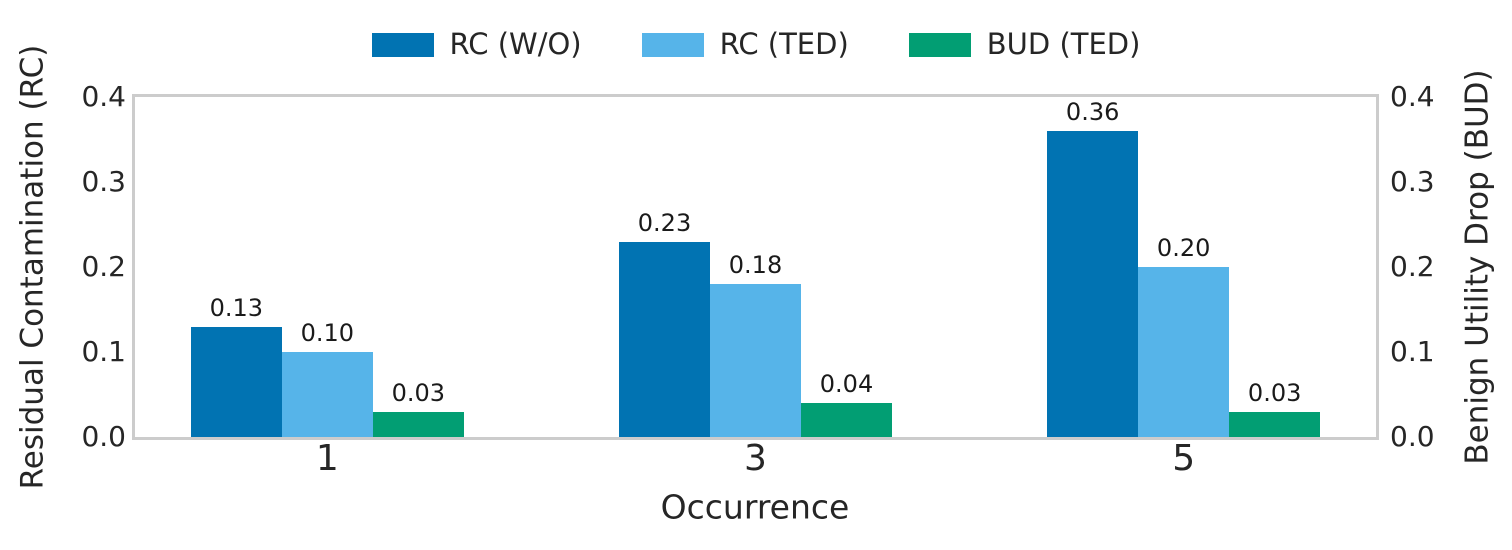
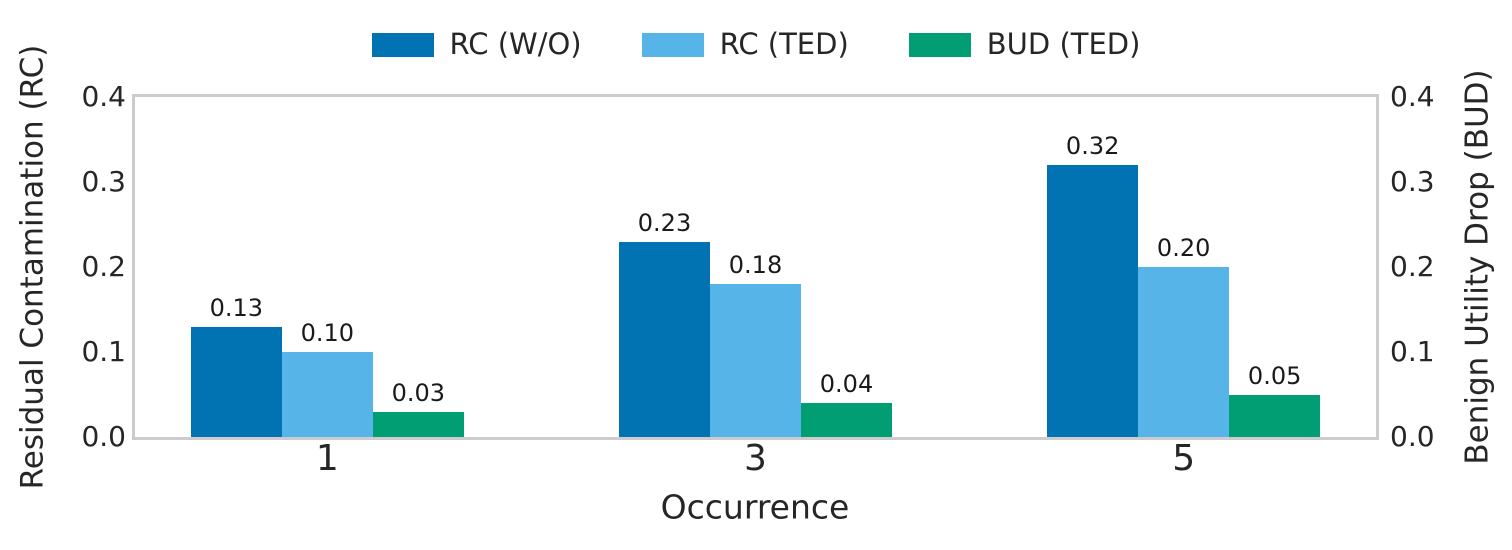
RC (W/O)/5: 0.36 -> 0.32
BUD (TED)/5: 0.03 -> 0.05
